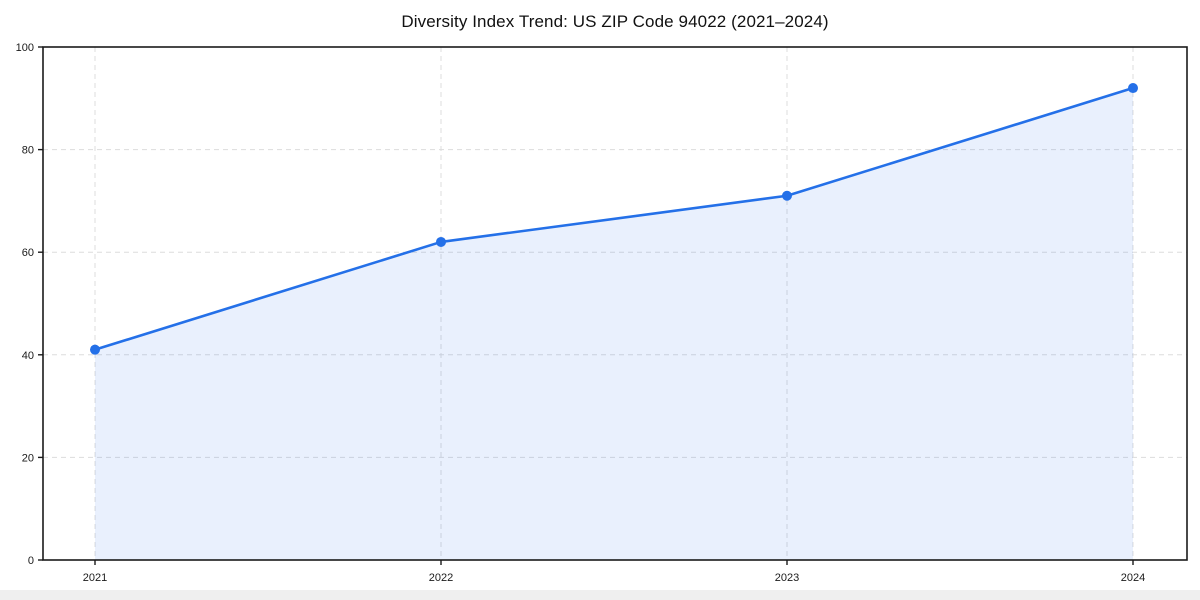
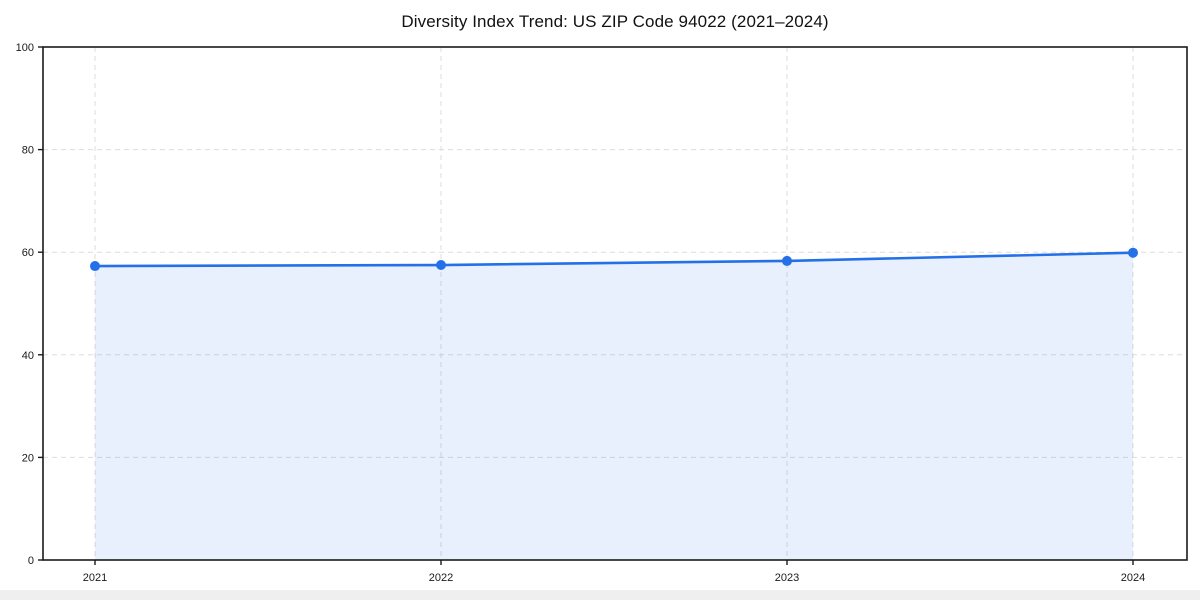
2021: 41 -> 57
2022: 62 -> 58
2023: 71 -> 58
2024: 92 -> 60
